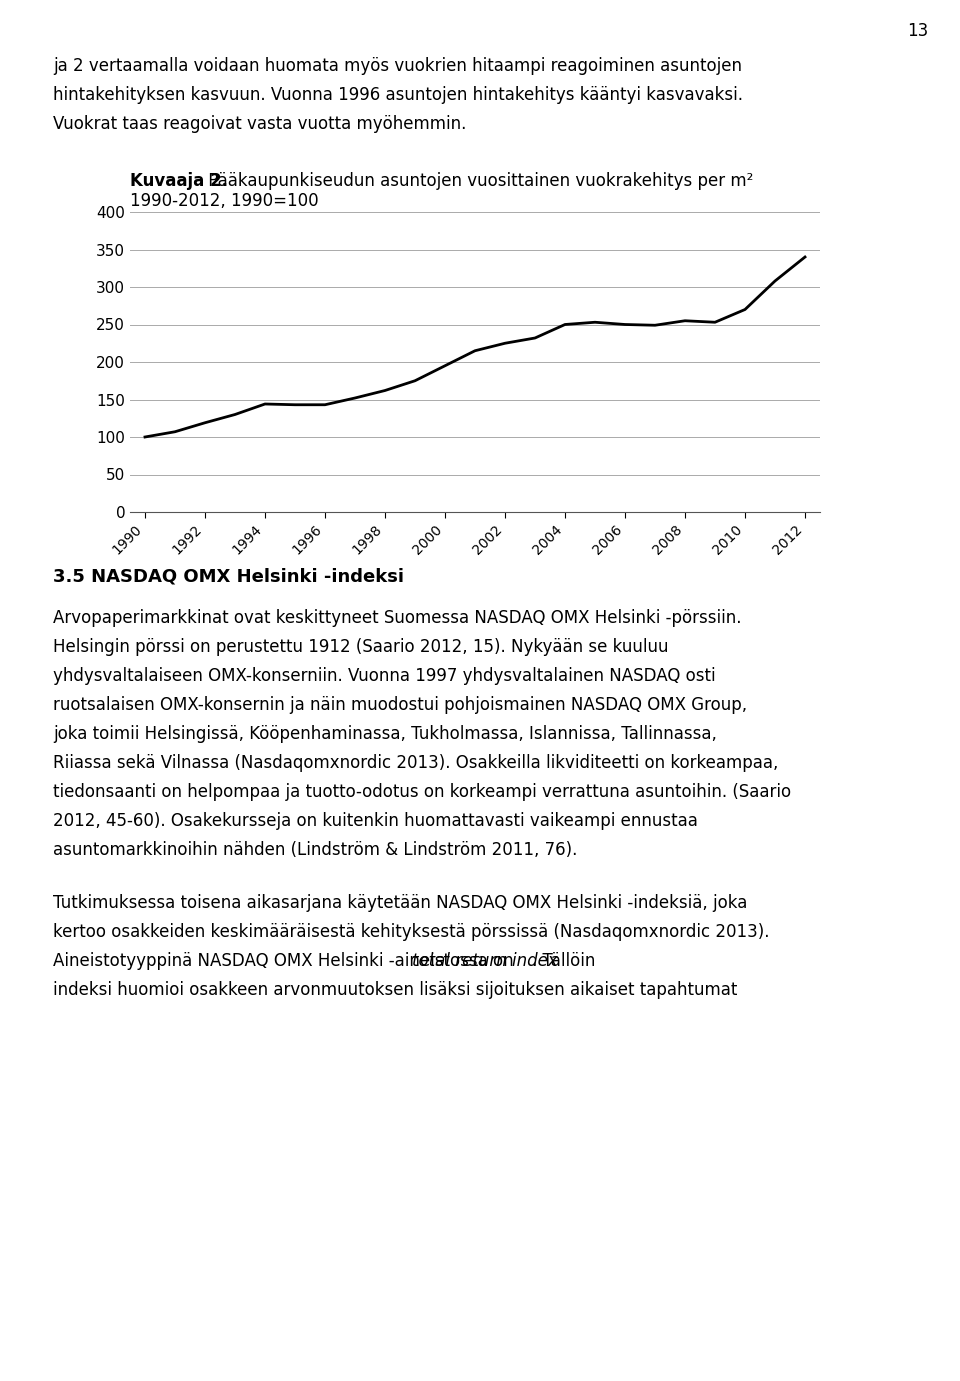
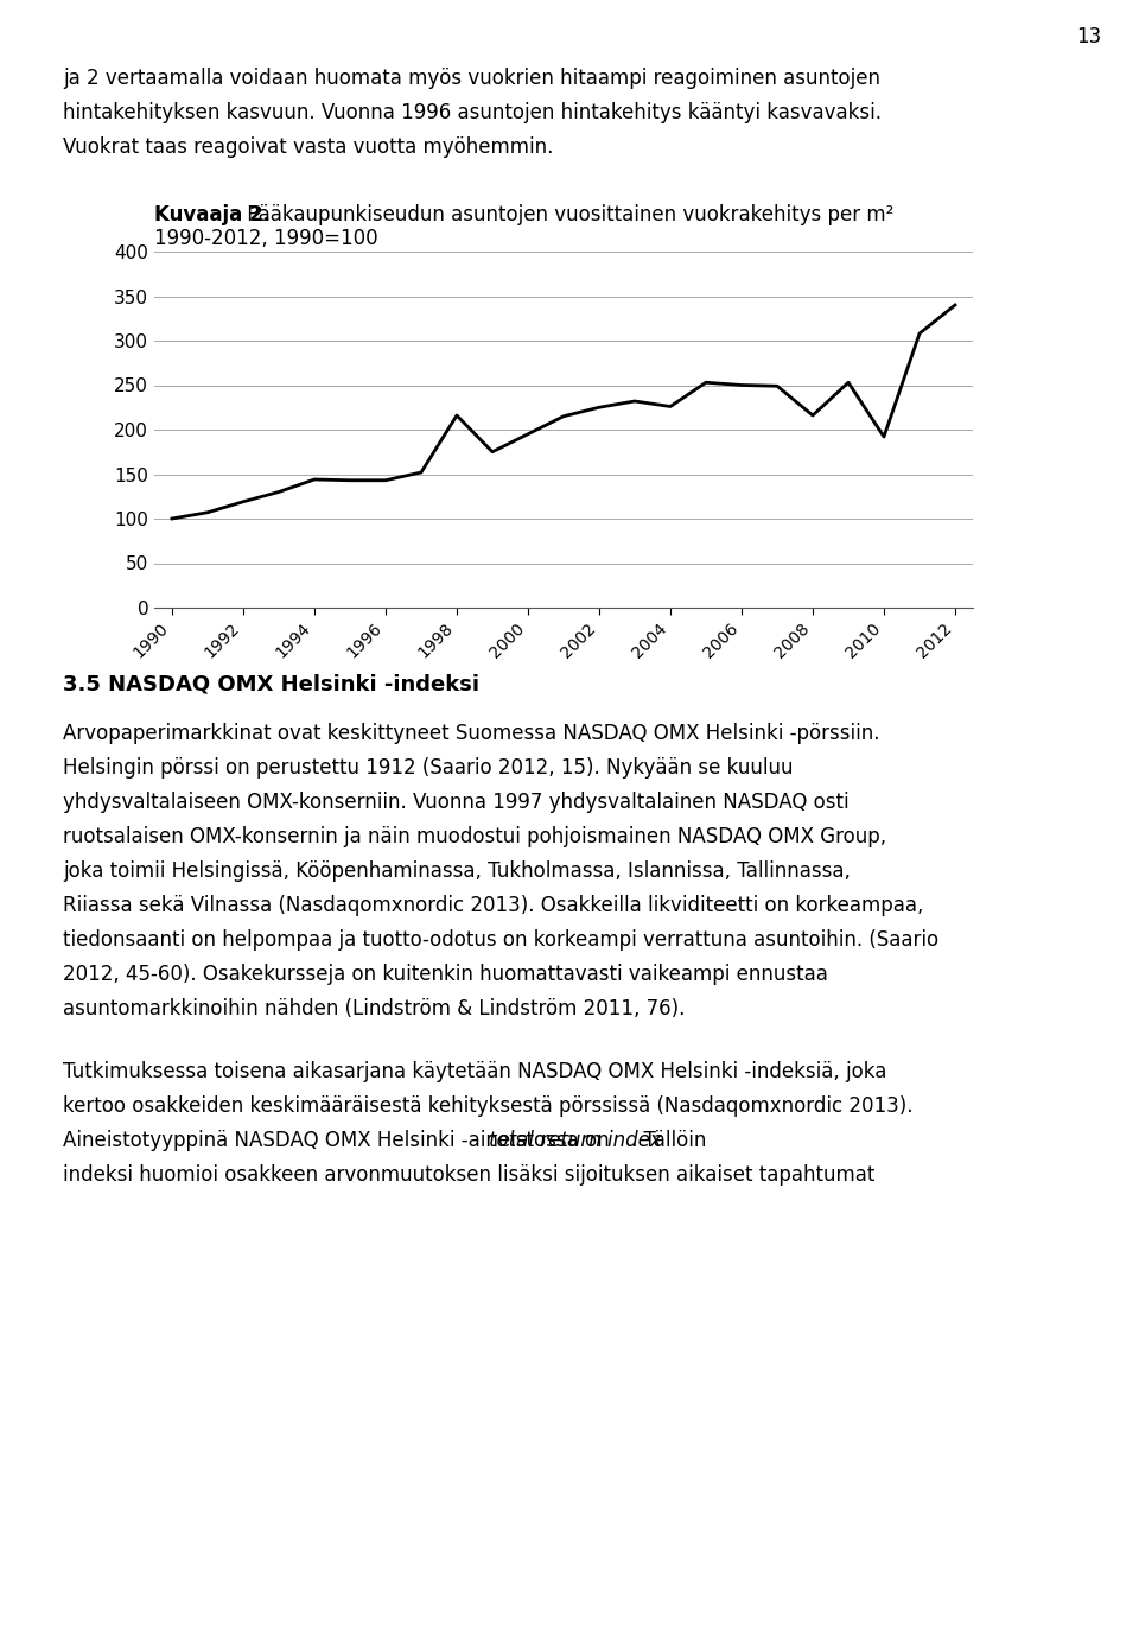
1998: 162 -> 216
2004: 250 -> 226
2008: 255 -> 216
2010: 270 -> 192
